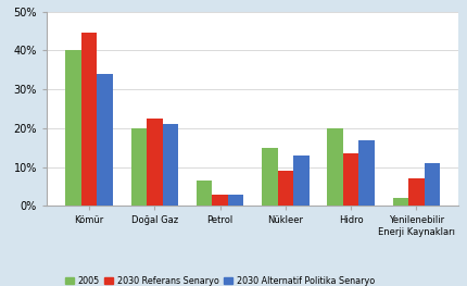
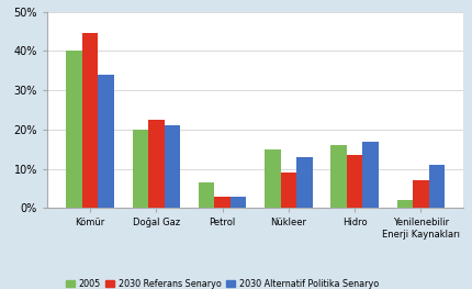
2005/Hidro: 20.0% -> 16.0%
